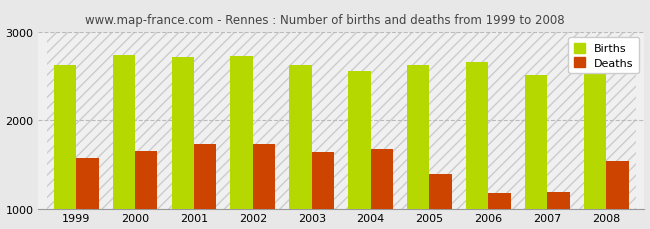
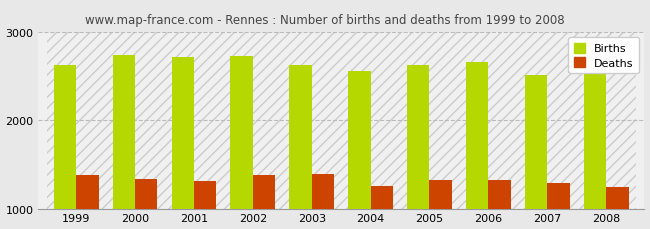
Deaths/1999: 1580 -> 1380
Deaths/2000: 1660 -> 1340
Deaths/2001: 1740 -> 1320
Deaths/2002: 1740 -> 1380
Deaths/2003: 1640 -> 1400
Deaths/2004: 1680 -> 1260
Deaths/2005: 1400 -> 1330
Deaths/2006: 1180 -> 1330
Deaths/2007: 1200 -> 1300
Deaths/2008: 1540 -> 1260
